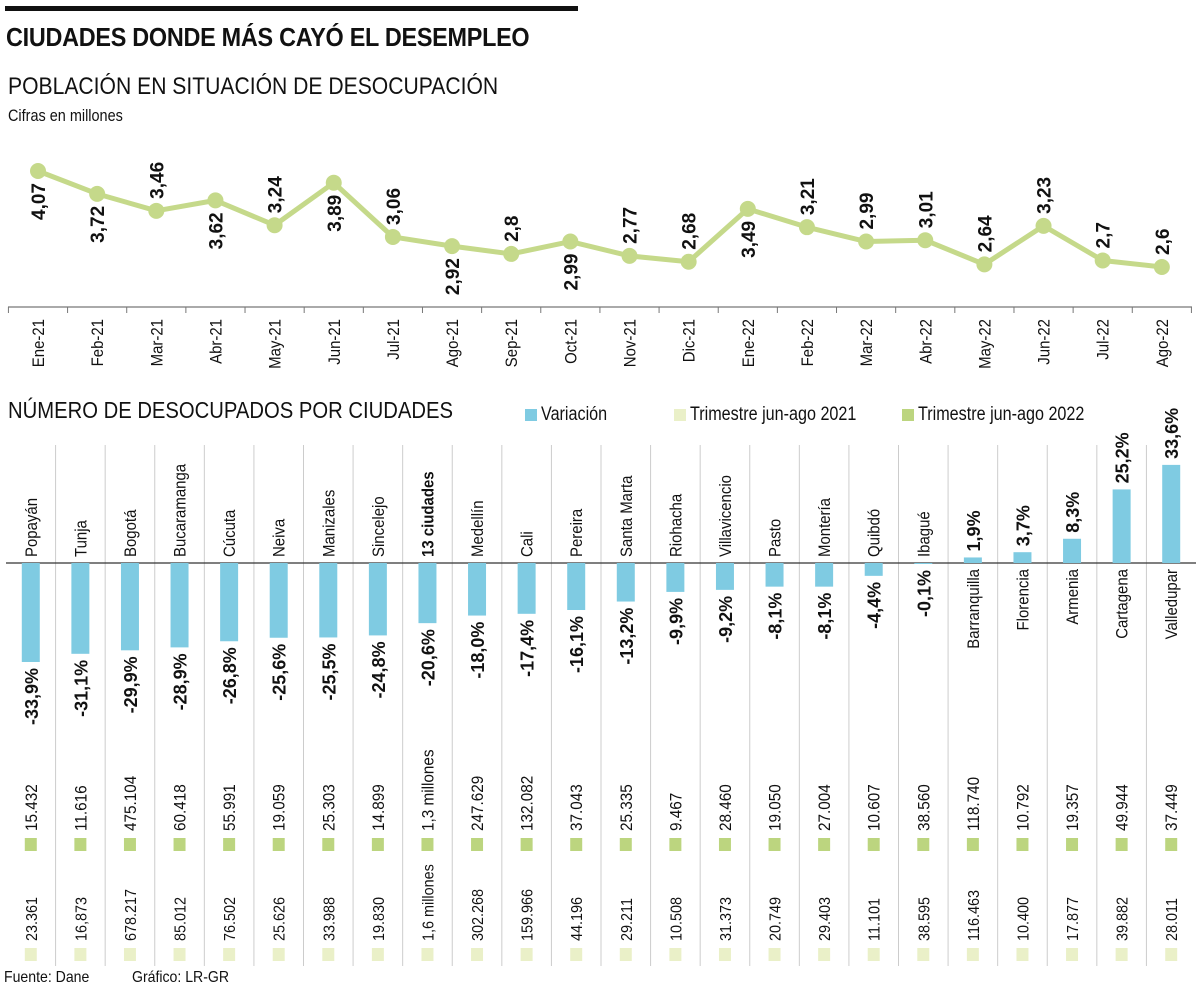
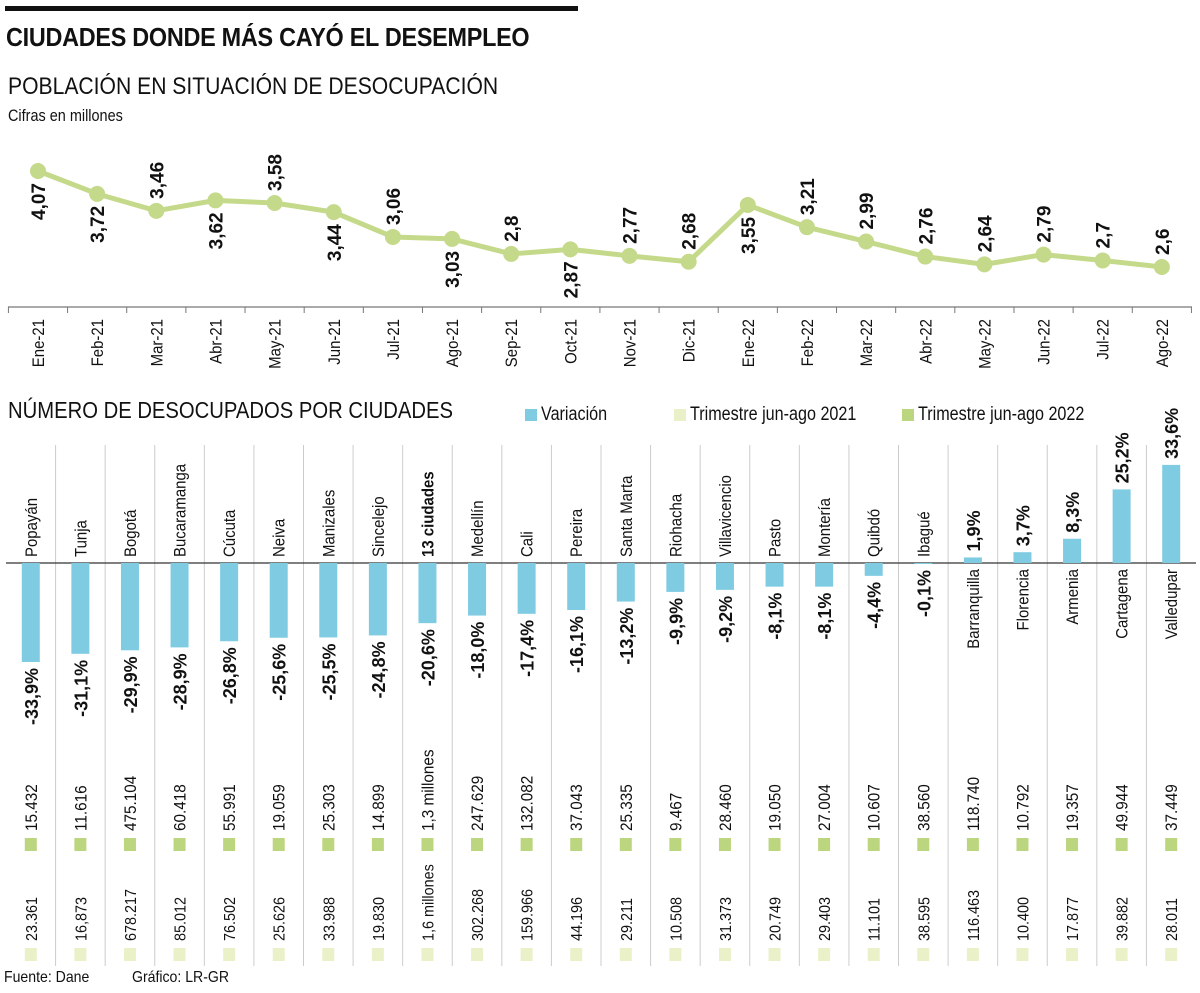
POBLACIÓN EN SITUACIÓN DE DESOCUPACIÓN/May-21: 3,24 -> 3,58
POBLACIÓN EN SITUACIÓN DE DESOCUPACIÓN/Jun-21: 3,89 -> 3,44
POBLACIÓN EN SITUACIÓN DE DESOCUPACIÓN/Ago-21: 2,92 -> 3,03
POBLACIÓN EN SITUACIÓN DE DESOCUPACIÓN/Oct-21: 2,99 -> 2,87
POBLACIÓN EN SITUACIÓN DE DESOCUPACIÓN/Ene-22: 3,49 -> 3,55
POBLACIÓN EN SITUACIÓN DE DESOCUPACIÓN/Abr-22: 3,01 -> 2,76
POBLACIÓN EN SITUACIÓN DE DESOCUPACIÓN/Jun-22: 3,23 -> 2,79
